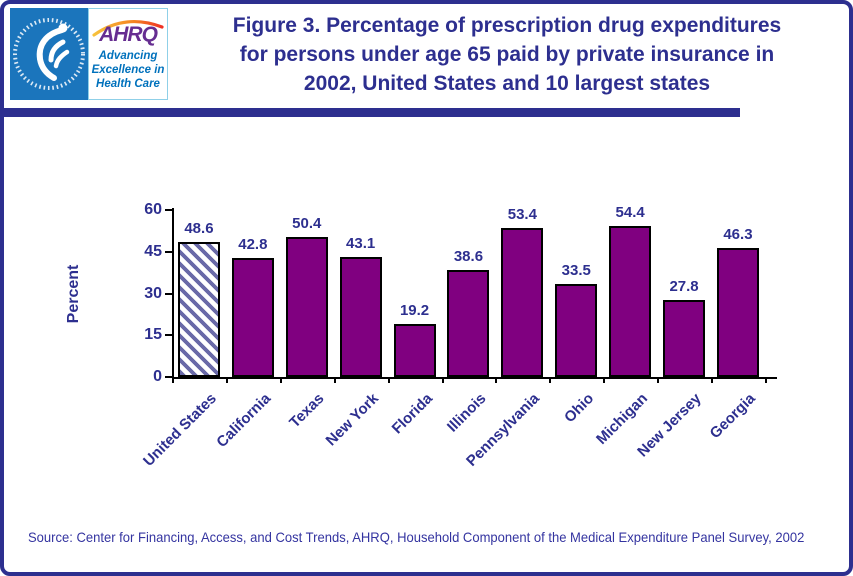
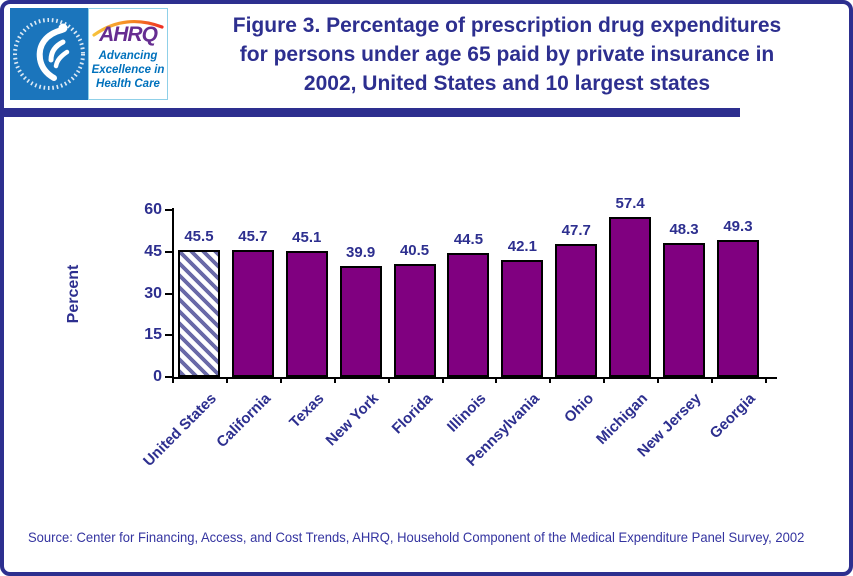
United States: 48.6 -> 45.5
California: 42.8 -> 45.7
Texas: 50.4 -> 45.1
New York: 43.1 -> 39.9
Florida: 19.2 -> 40.5
Illinois: 38.6 -> 44.5
Pennsylvania: 53.4 -> 42.1
Ohio: 33.5 -> 47.7
Michigan: 54.4 -> 57.4
New Jersey: 27.8 -> 48.3
Georgia: 46.3 -> 49.3
